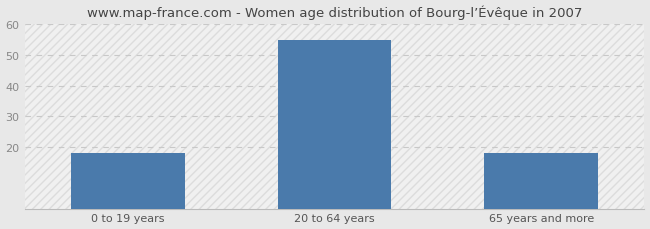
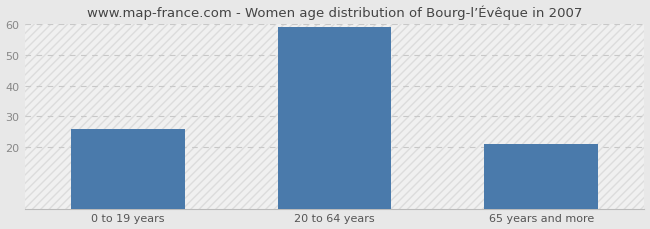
0 to 19 years: 18 -> 26
20 to 64 years: 55 -> 59
65 years and more: 18 -> 21
